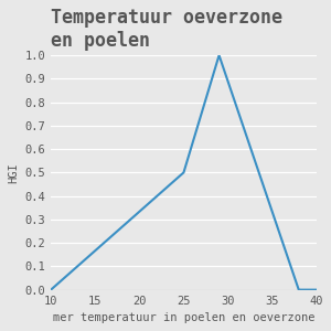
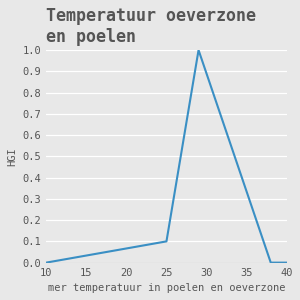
25: 0.5 -> 0.1
